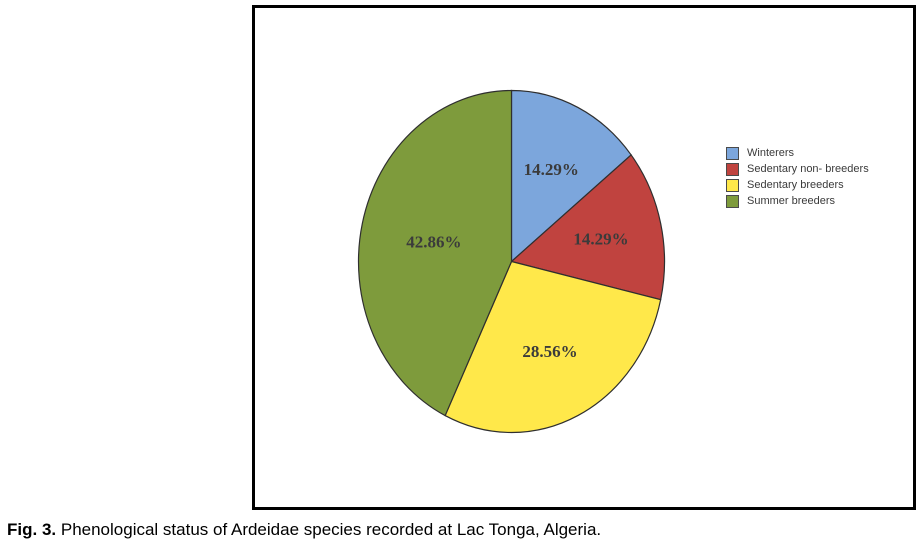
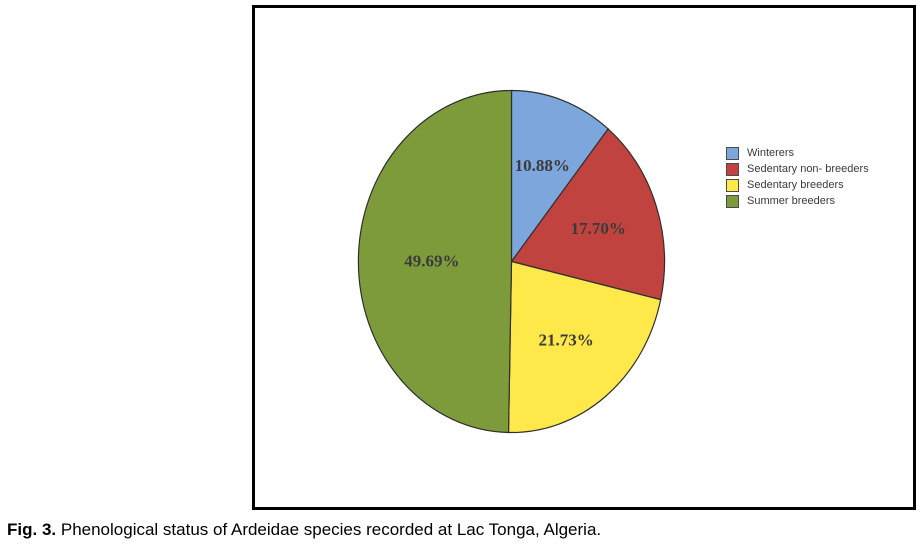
Winterers: 14.29% -> 10.88%
Sedentary non- breeders: 14.29% -> 17.70%
Sedentary breeders: 28.56% -> 21.73%
Summer breeders: 42.86% -> 49.69%
